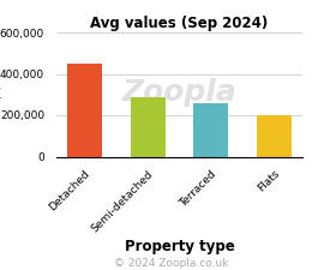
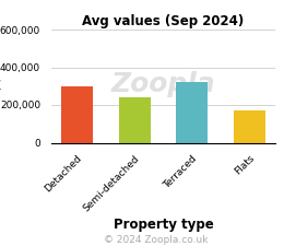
Detached: 450,000 -> 300,000
Semi-detached: 280,000 -> 240,000
Terraced: 260,000 -> 320,000
Flats: 200,000 -> 170,000
